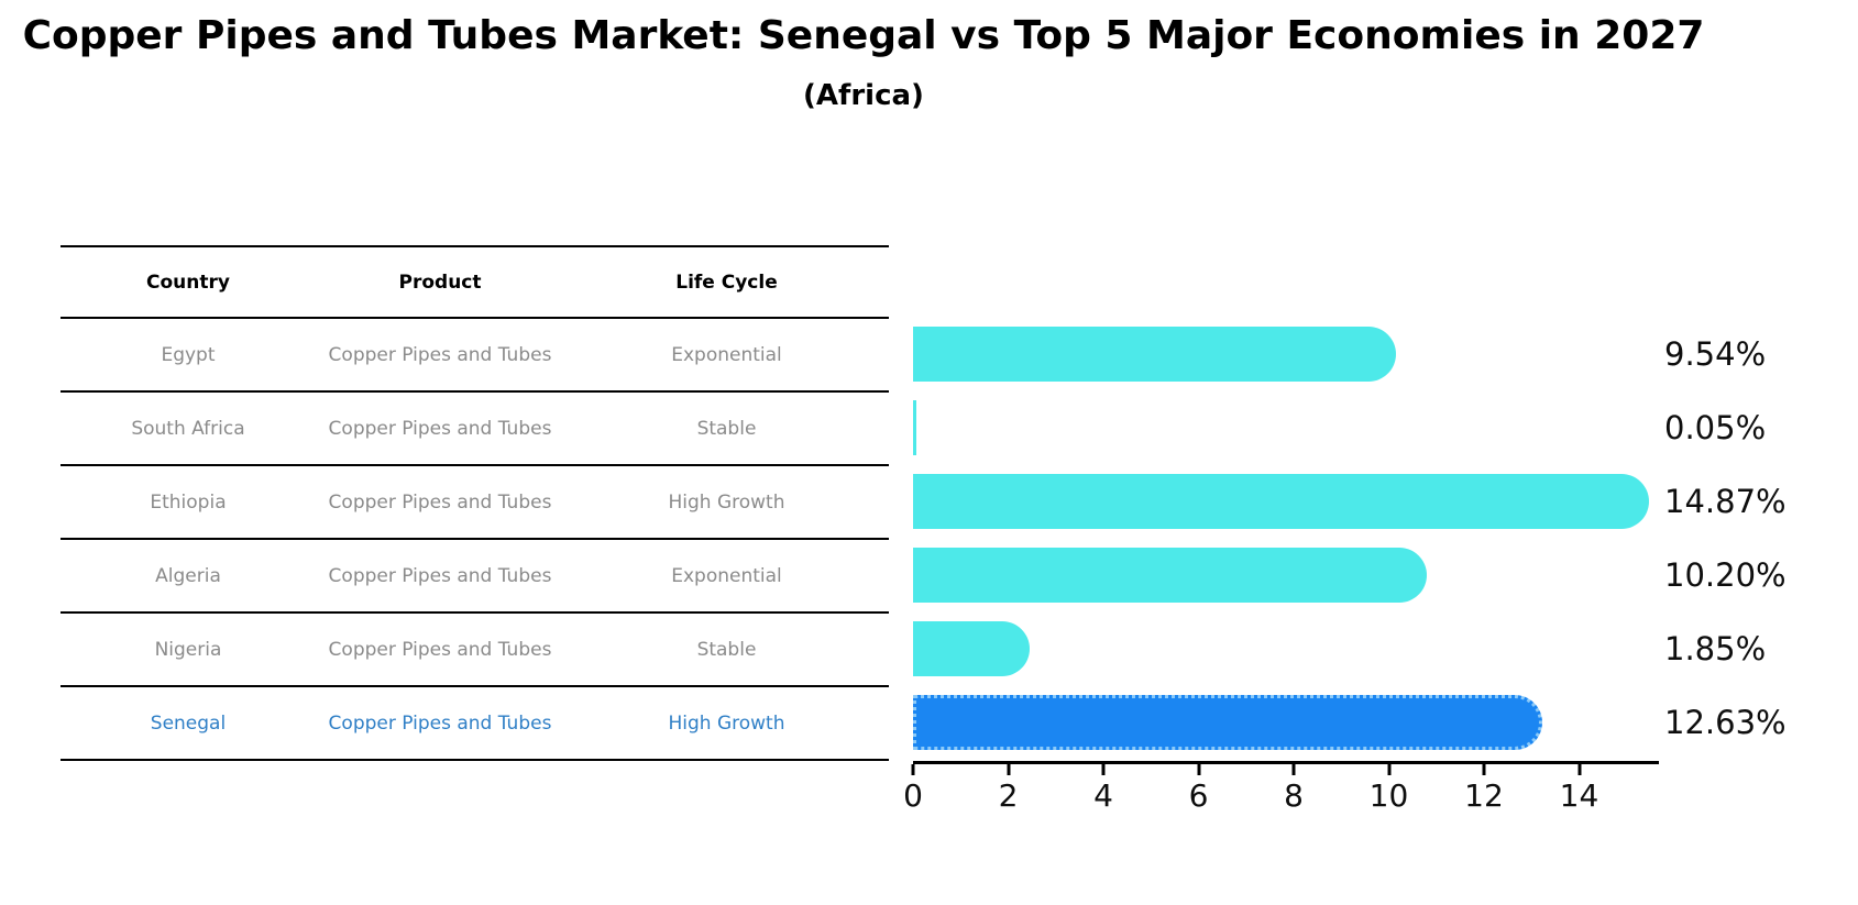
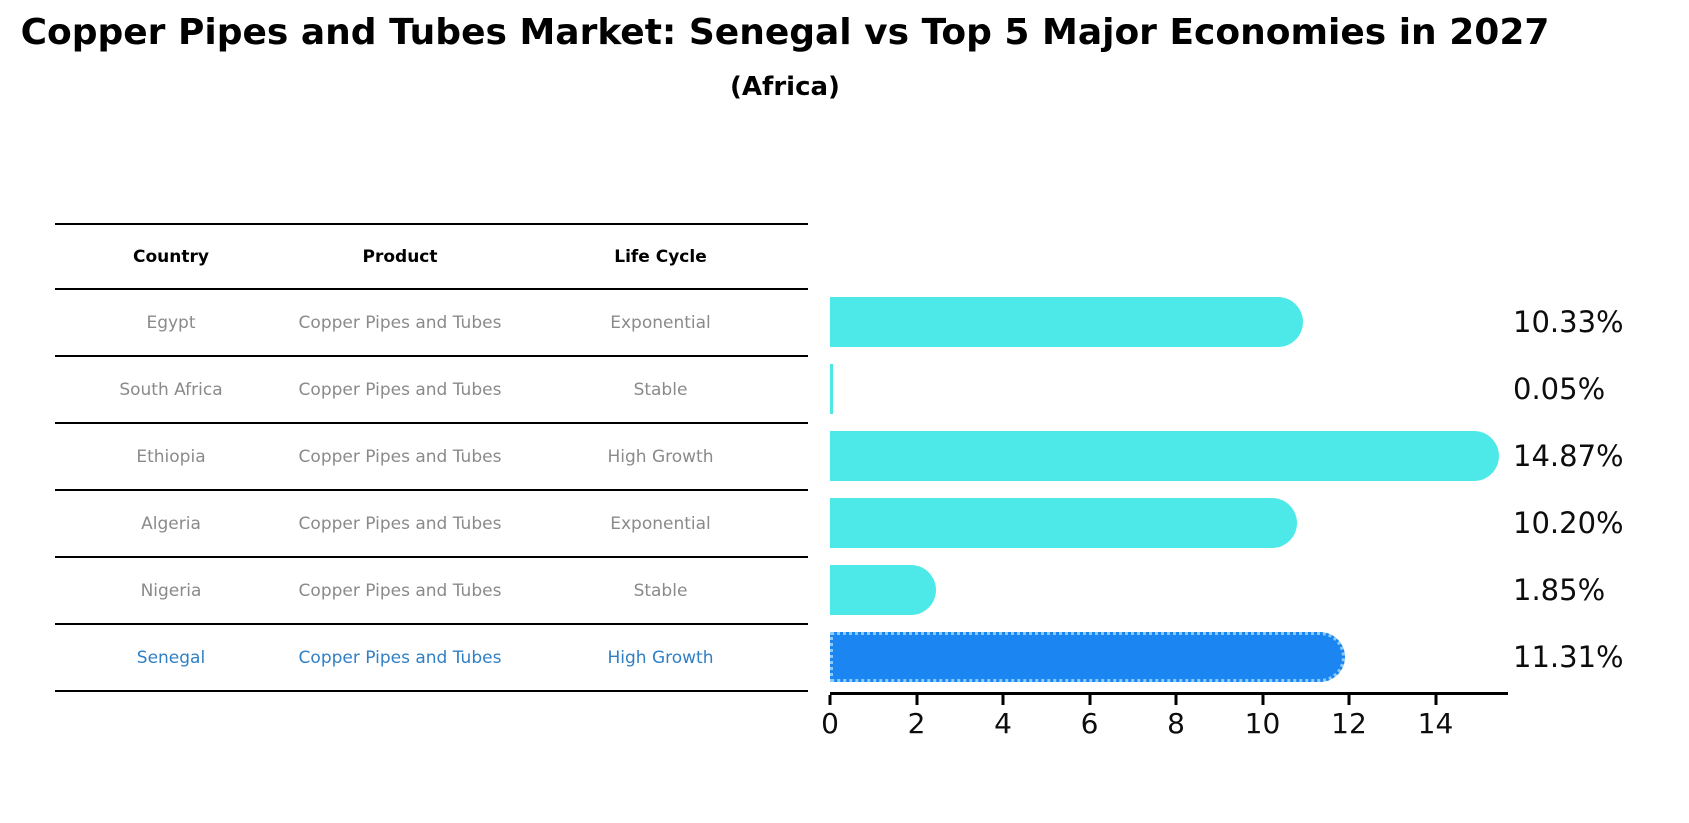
Egypt: 9.54% -> 10.33%
Senegal: 12.63% -> 11.31%
